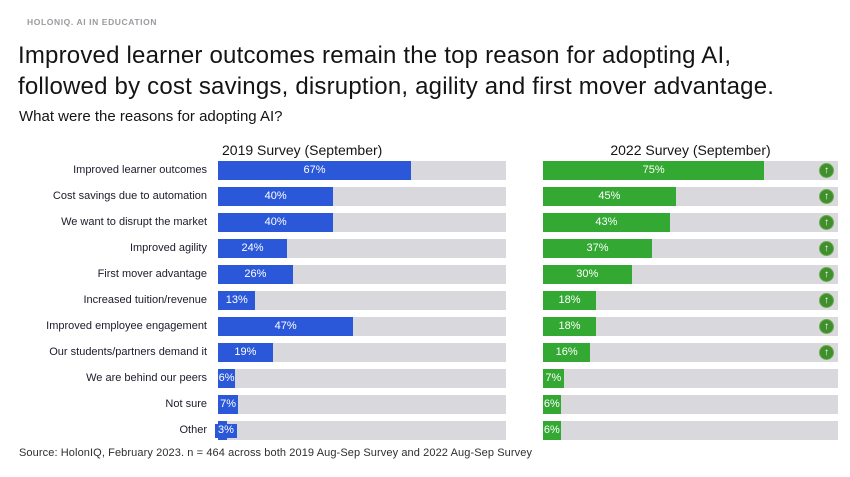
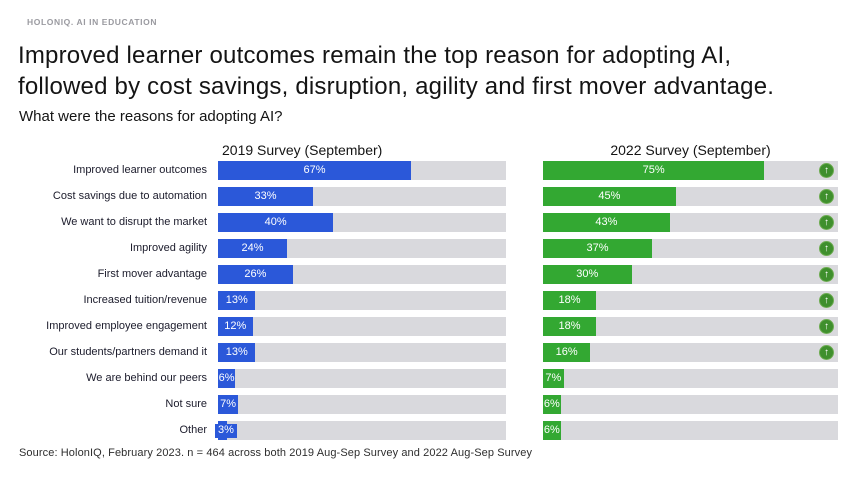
2019 Survey (September)/Cost savings due to automation: 40% -> 33%
2019 Survey (September)/Improved employee engagement: 47% -> 12%
2019 Survey (September)/Our students/partners demand it: 19% -> 13%
